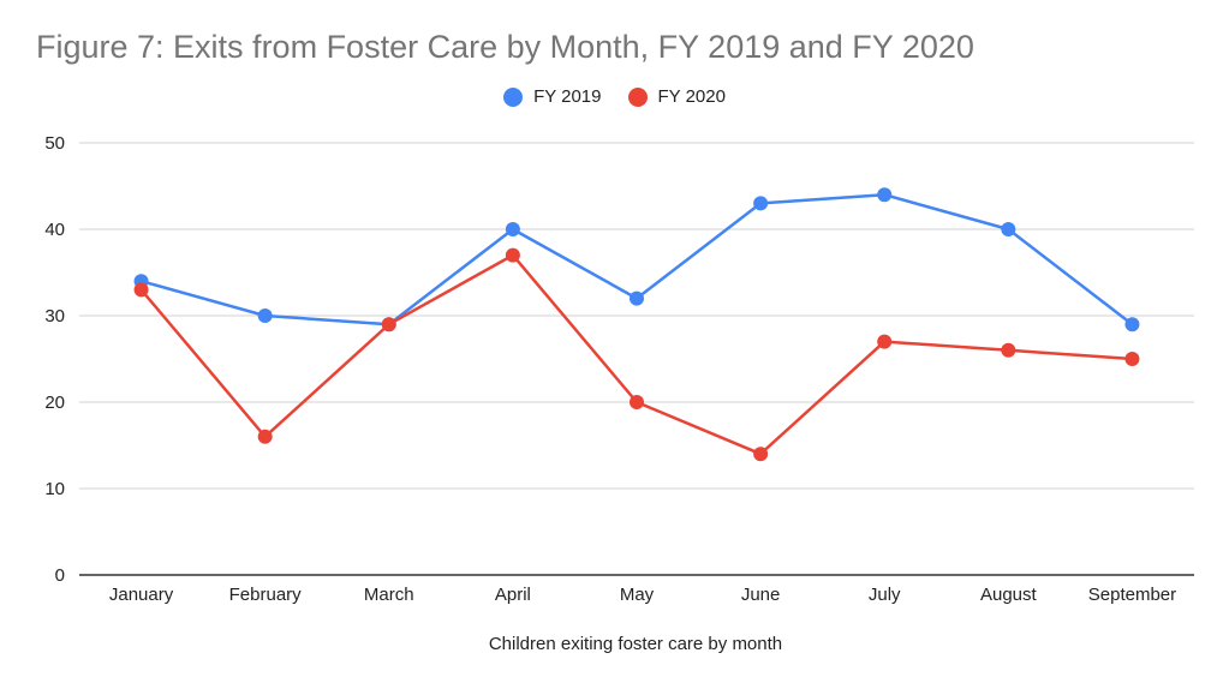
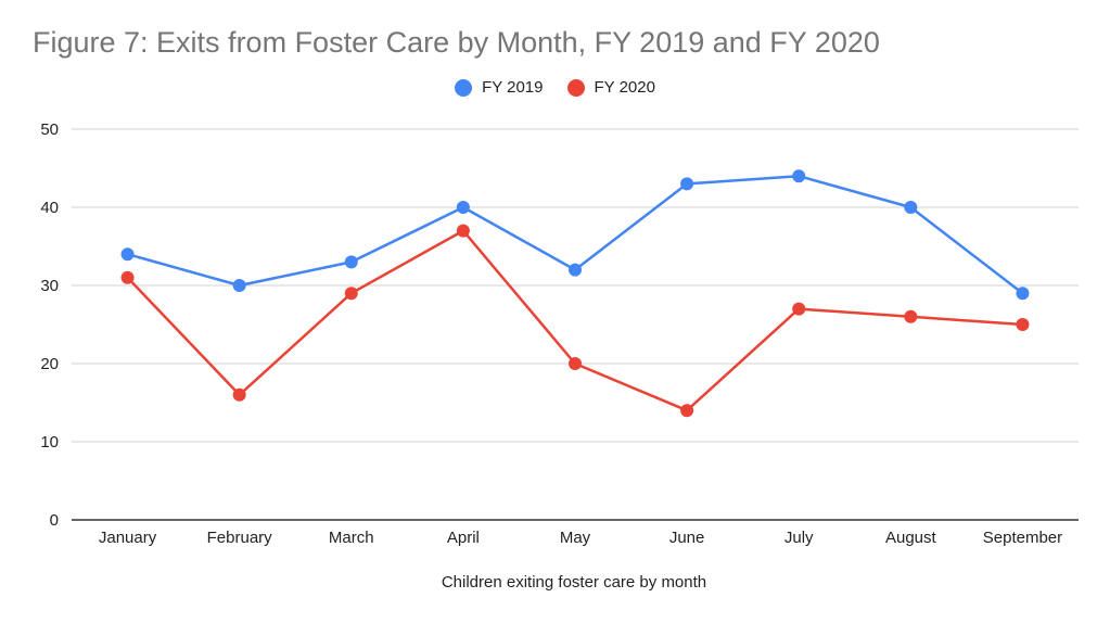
FY 2020/January: 33 -> 31
FY 2019/March: 29 -> 33
